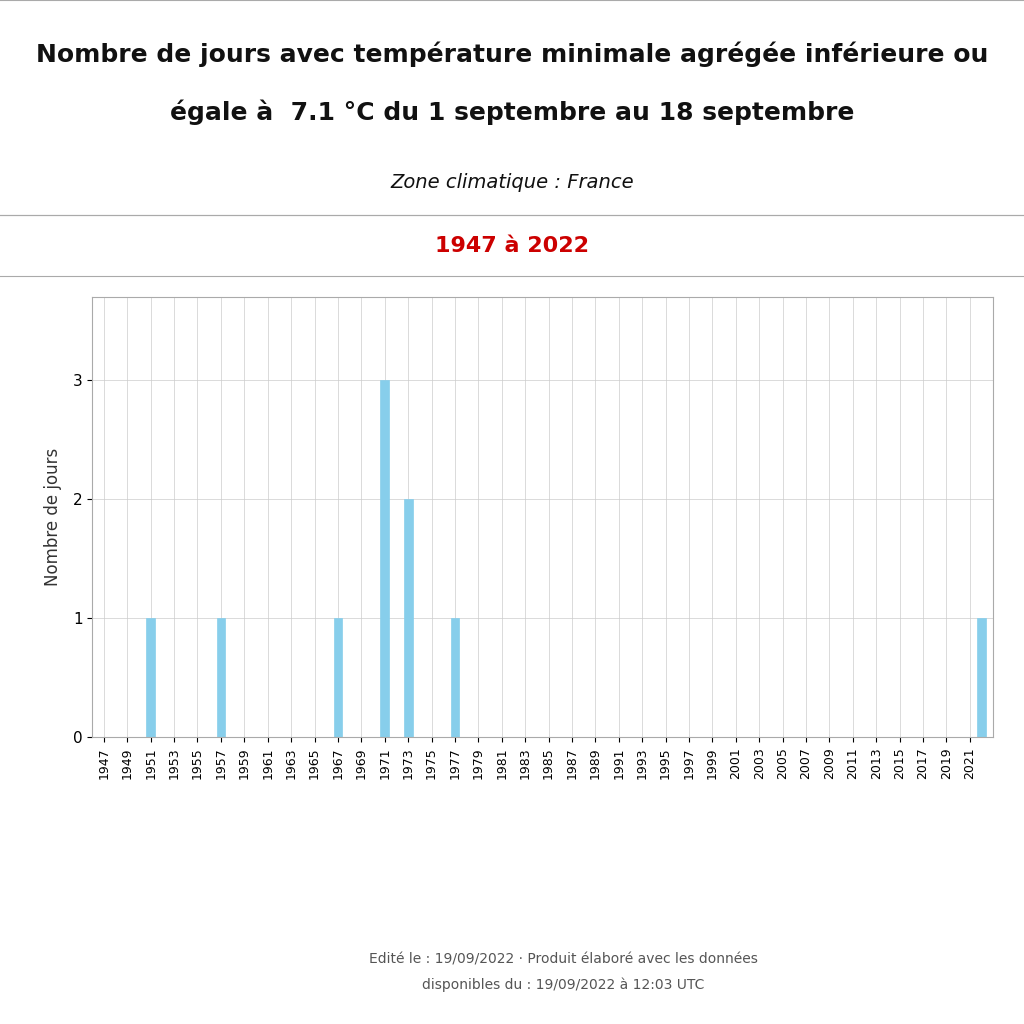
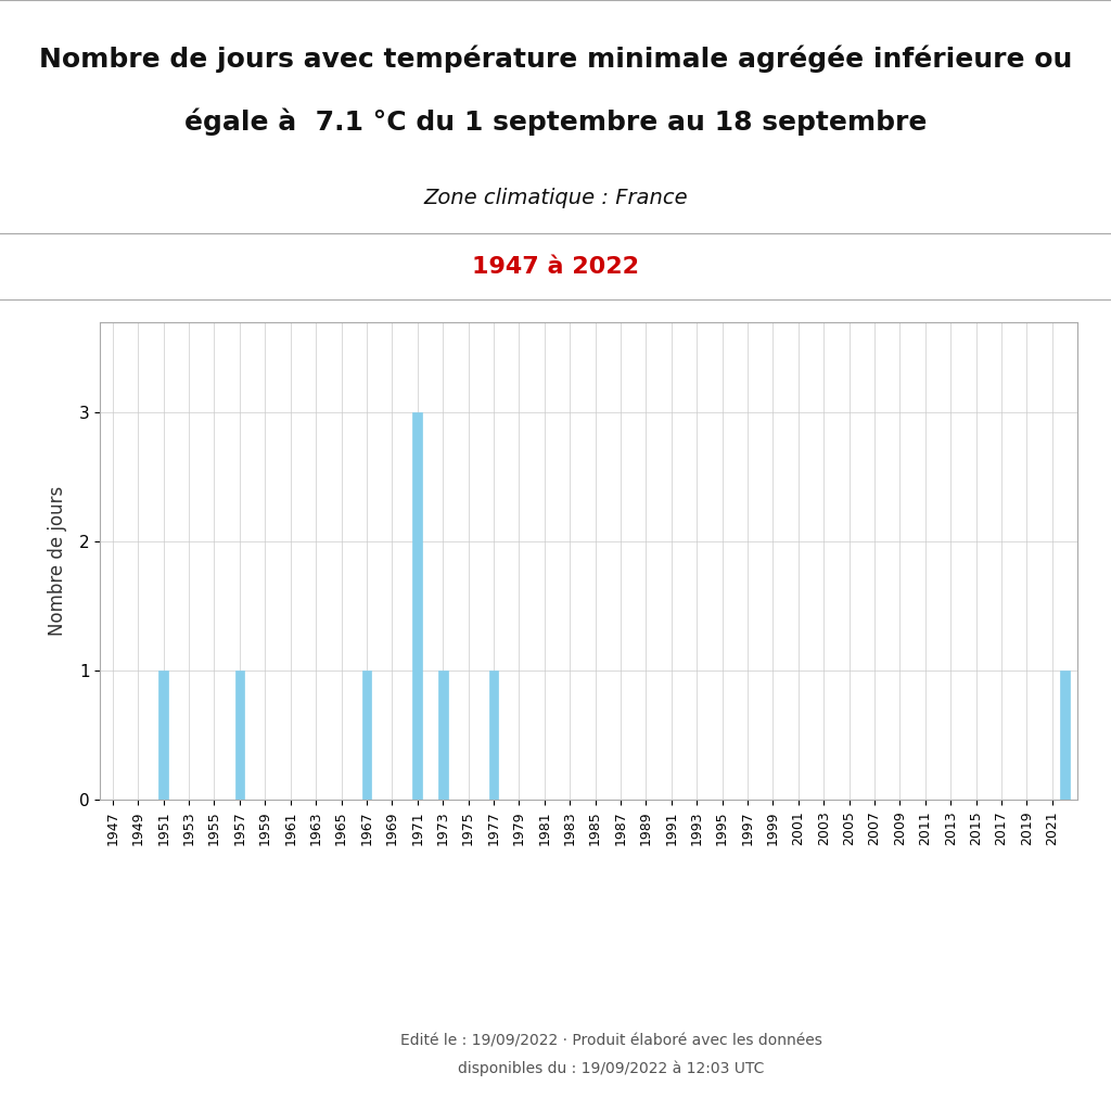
1973: 2 -> 1
